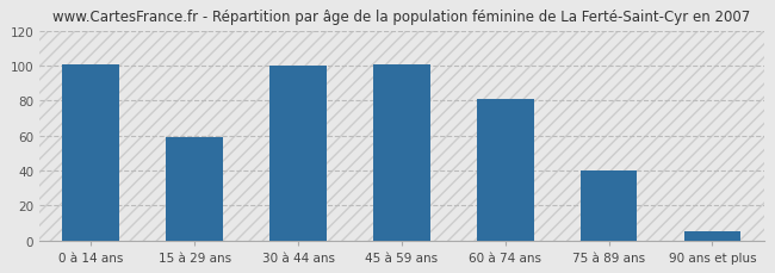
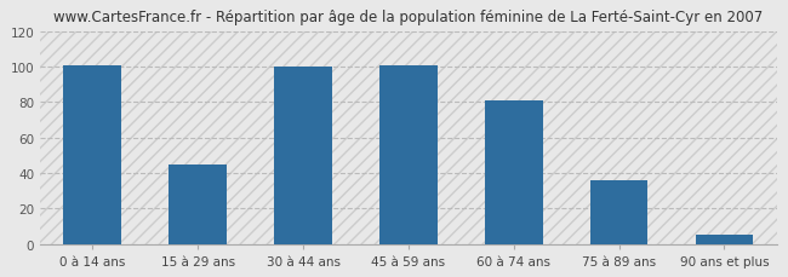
15 à 29 ans: 59 -> 45
75 à 89 ans: 40 -> 36
